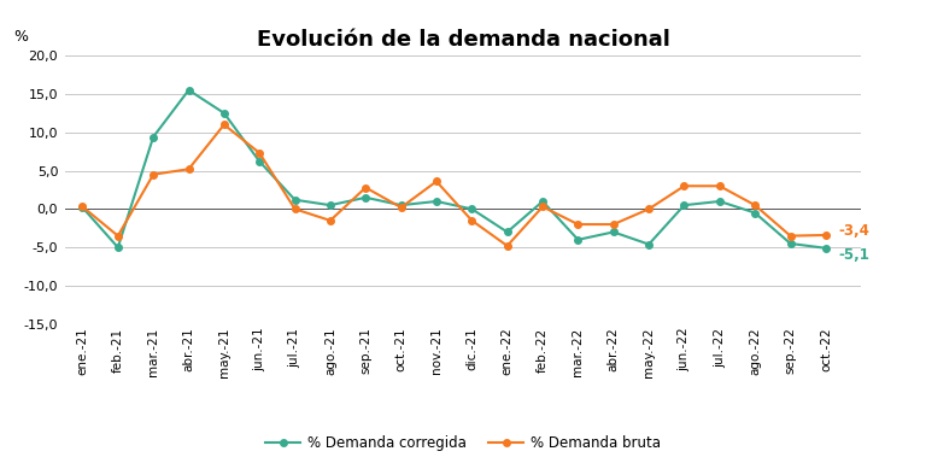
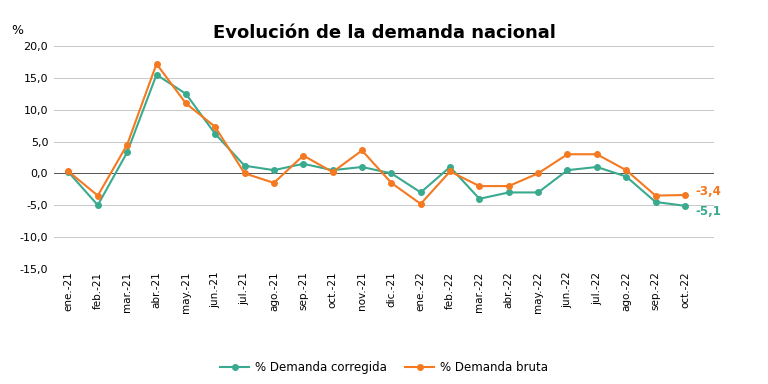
% Demanda corregida/mar.-21: 9,4 -> 3,3
% Demanda bruta/abr.-21: 5,2 -> 17,2
% Demanda corregida/may.-22: -4,6 -> -3,0
